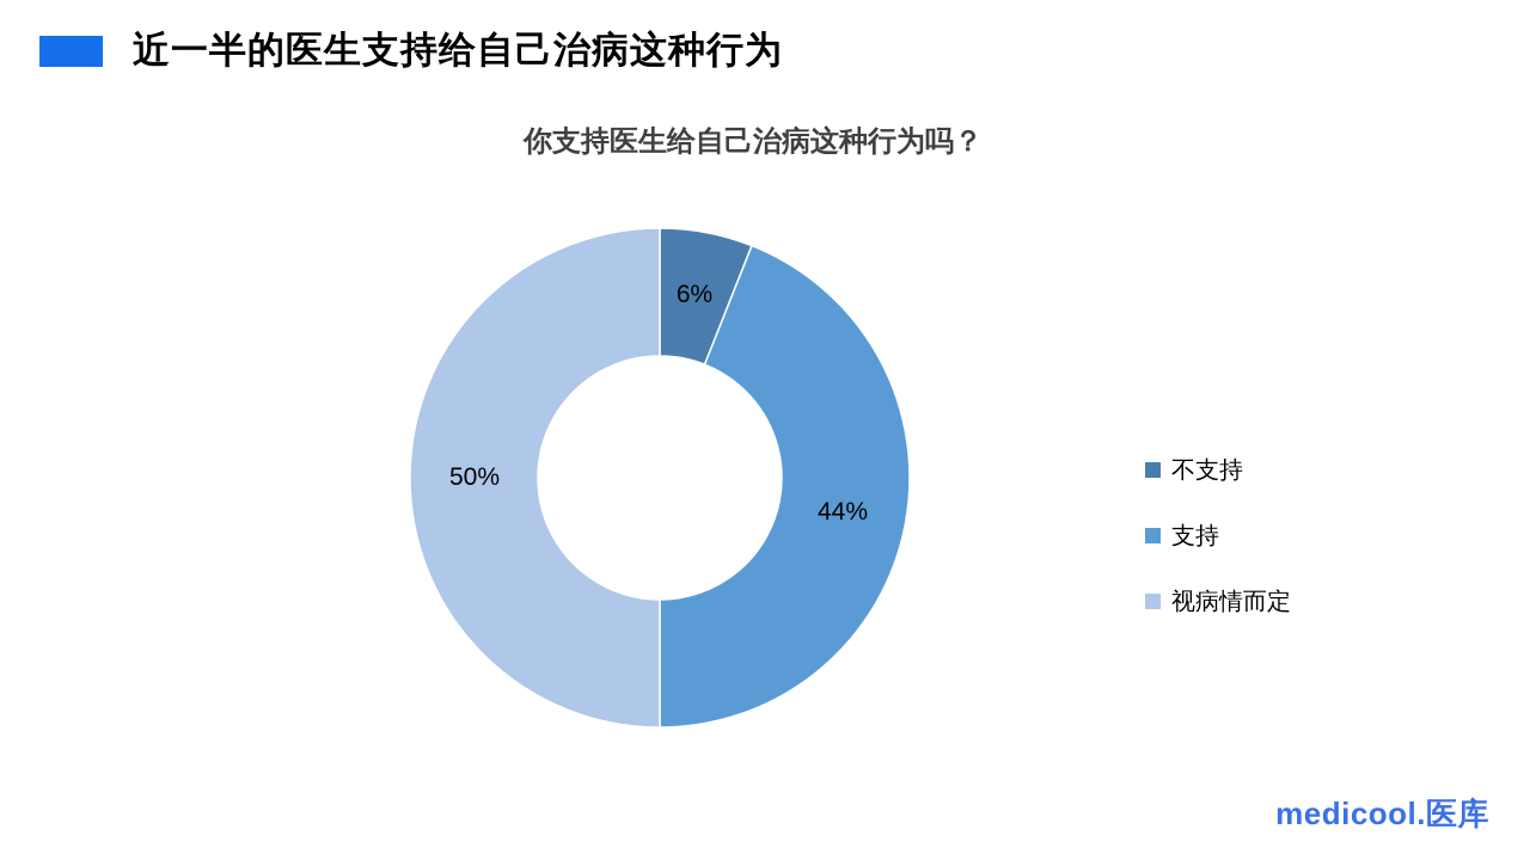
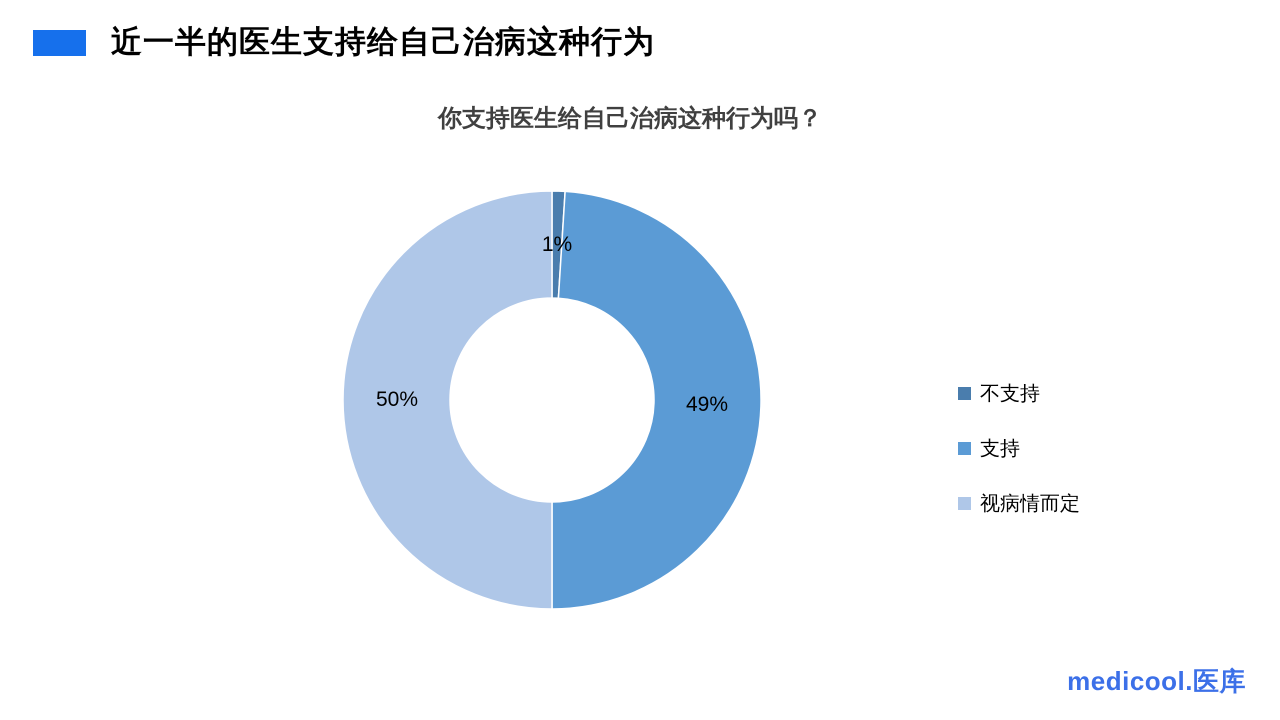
不支持: 6% -> 1%
支持: 44% -> 49%
